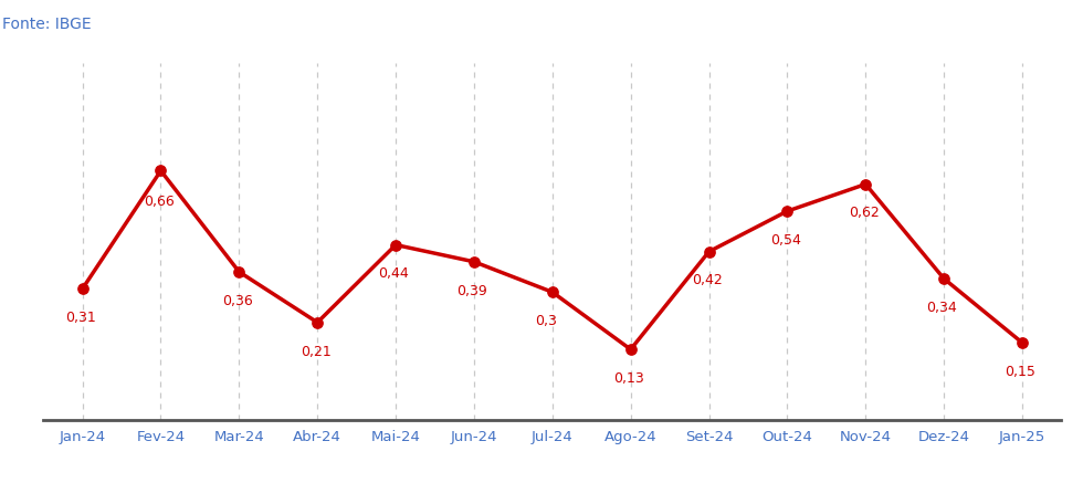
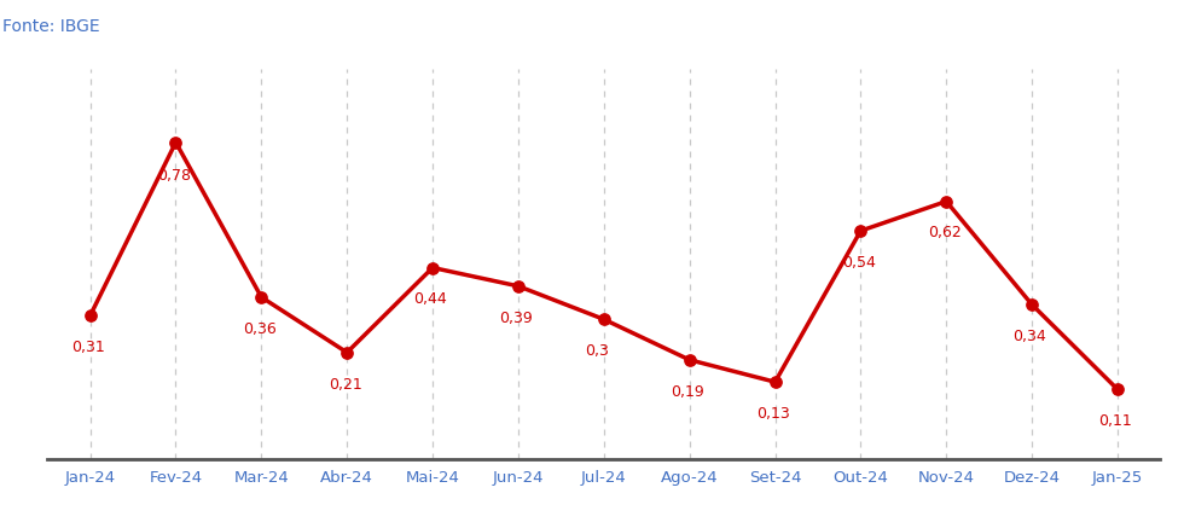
Fev-24: 0,66 -> 0,78
Ago-24: 0,13 -> 0,19
Set-24: 0,42 -> 0,13
Jan-25: 0,15 -> 0,11
